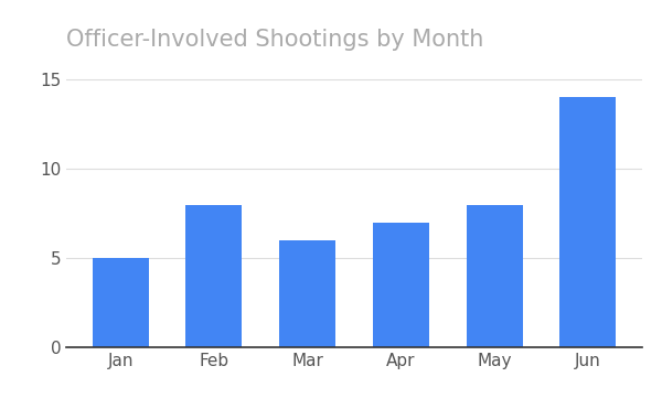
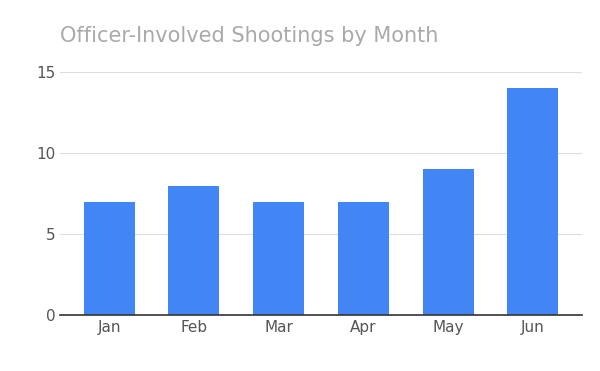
Jan: 5 -> 7
Mar: 6 -> 7
May: 8 -> 9
